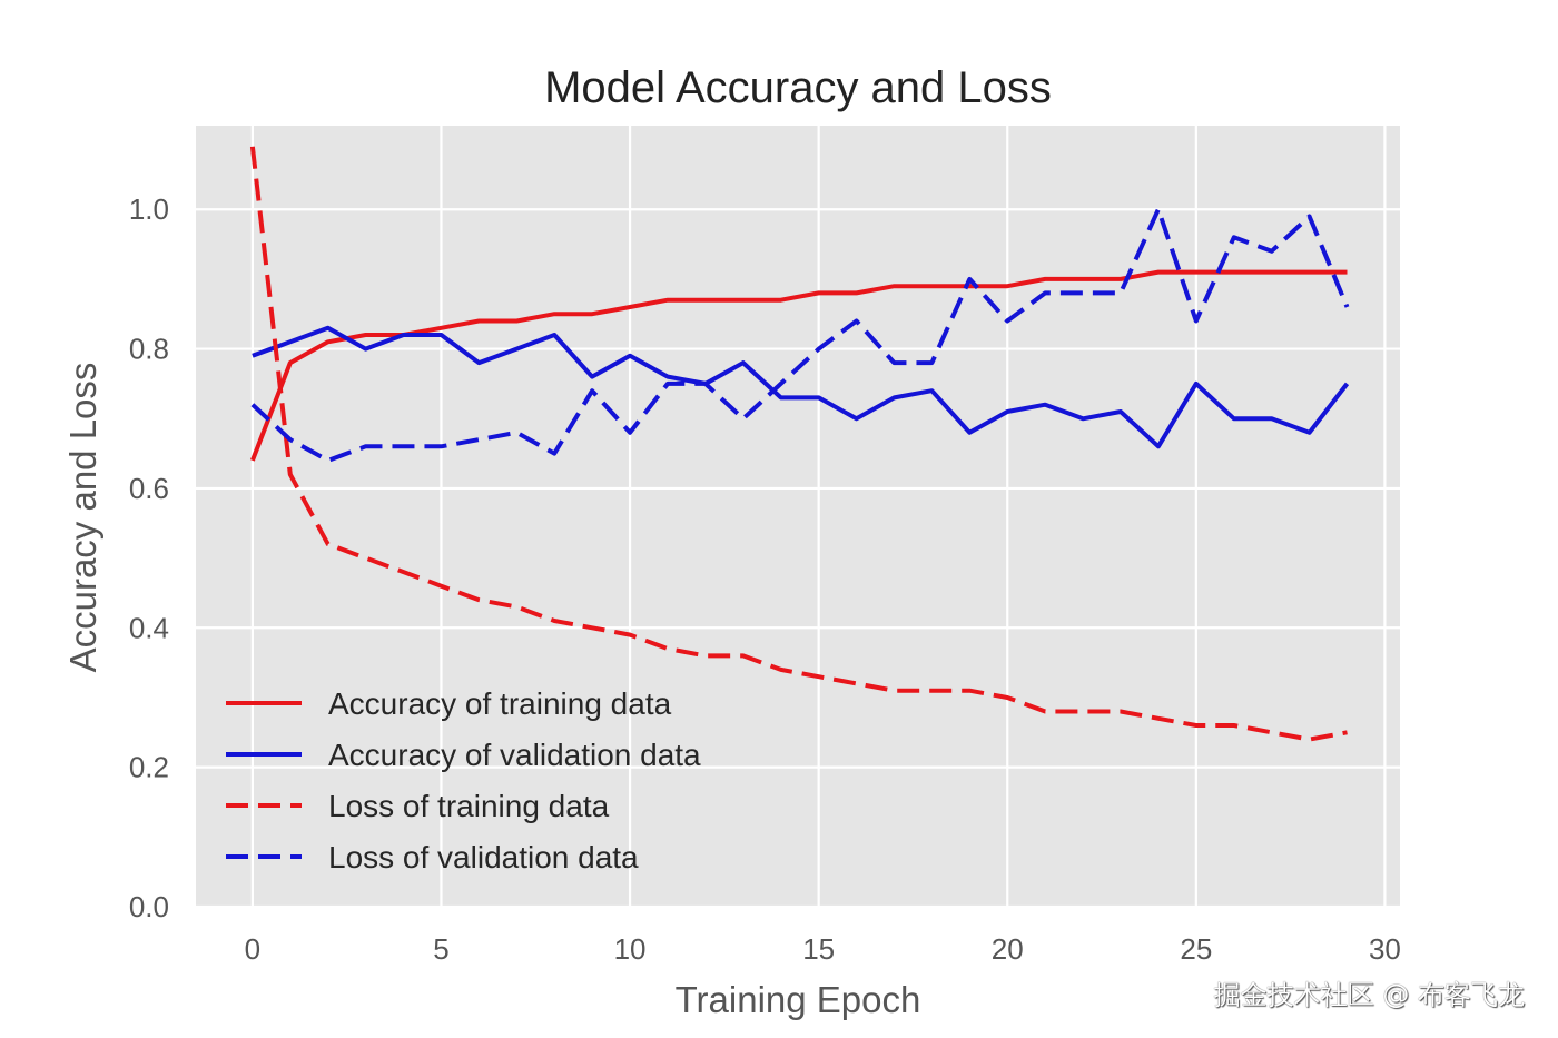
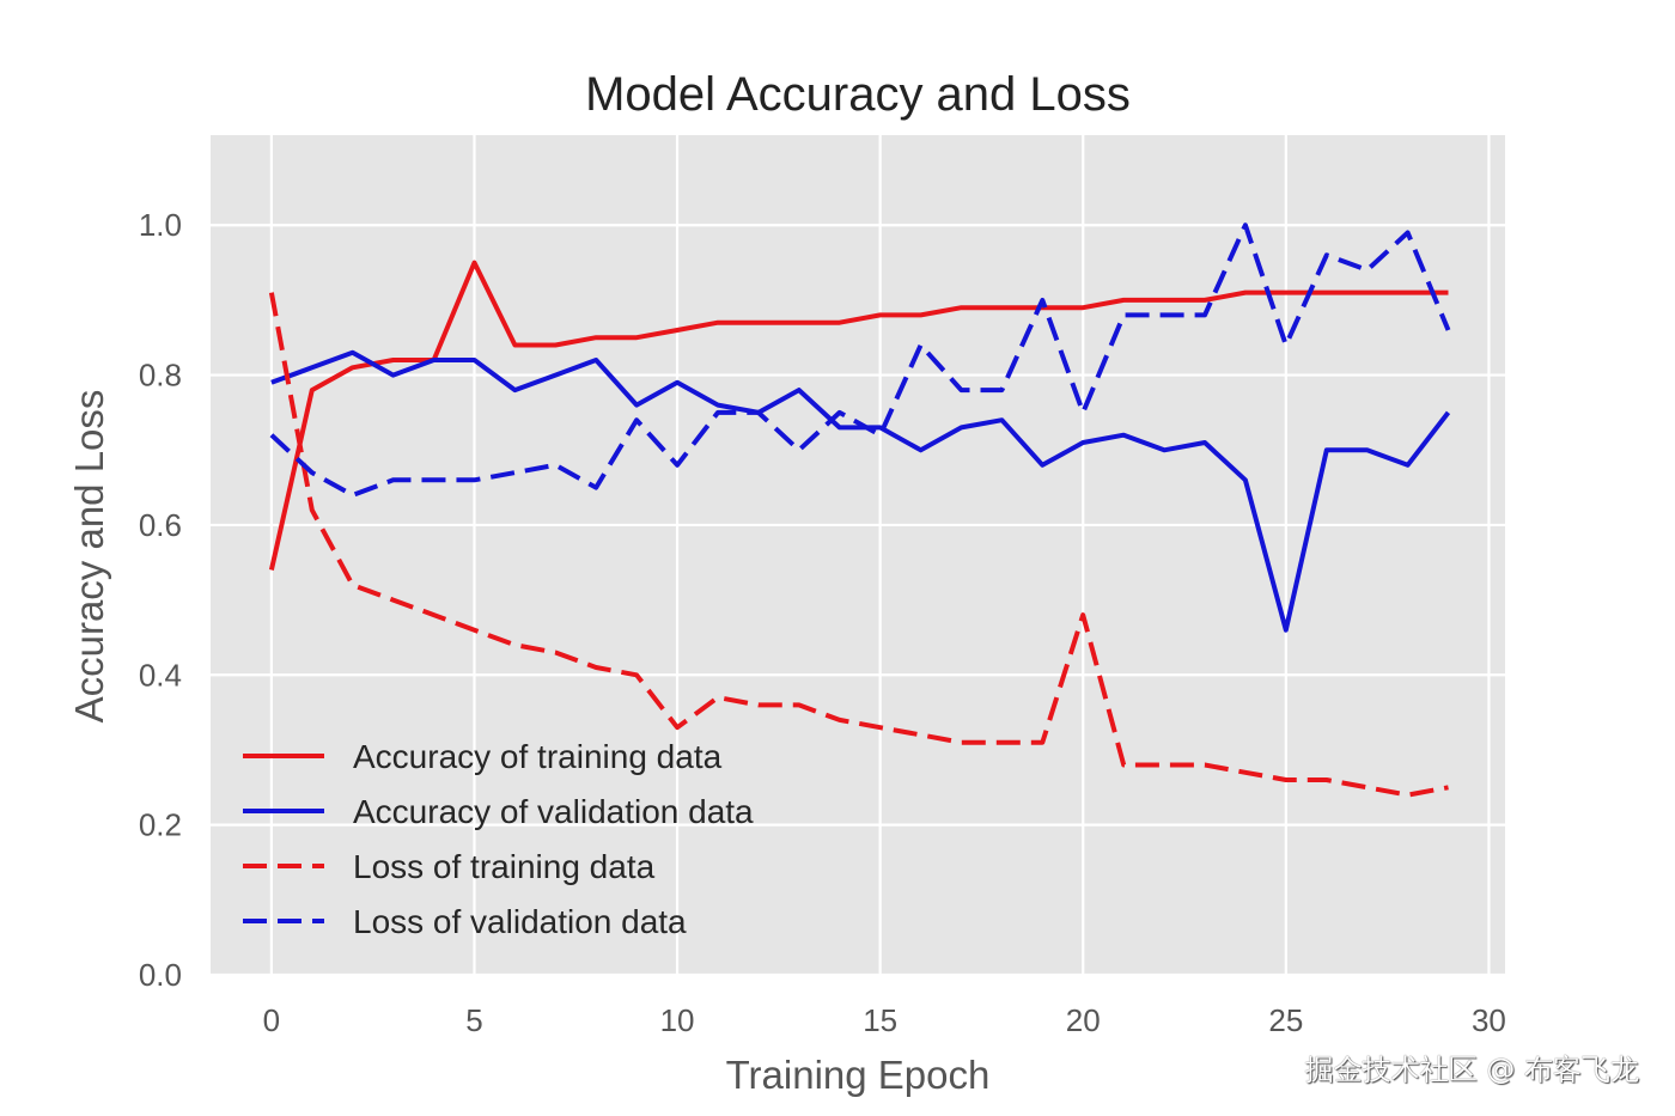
Accuracy of training data/0: 0.64 -> 0.54
Loss of training data/0: 1.09 -> 0.91
Accuracy of training data/5: 0.83 -> 0.95
Loss of training data/10: 0.39 -> 0.33
Loss of validation data/15: 0.80 -> 0.72
Loss of training data/20: 0.30 -> 0.48
Loss of validation data/20: 0.84 -> 0.75
Accuracy of validation data/25: 0.75 -> 0.46
